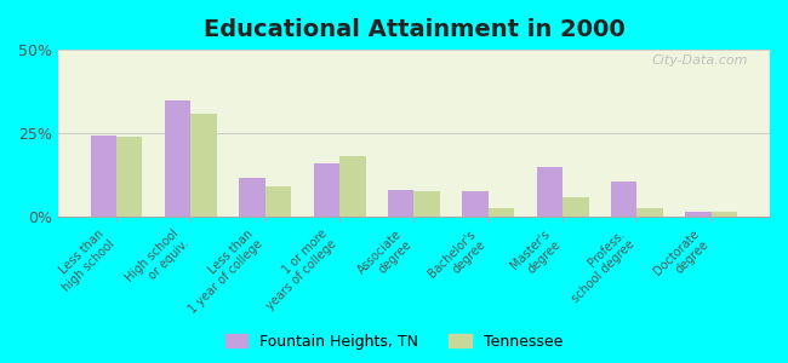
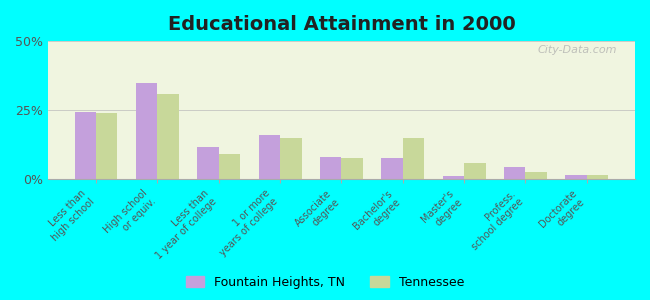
Tennessee/1 or more years of college: 18.0% -> 15.0%
Tennessee/Bachelor's degree: 2.5% -> 15.0%
Fountain Heights, TN/Master's degree: 15.0% -> 1.0%
Fountain Heights, TN/Profess. school degree: 10.5% -> 4.5%
